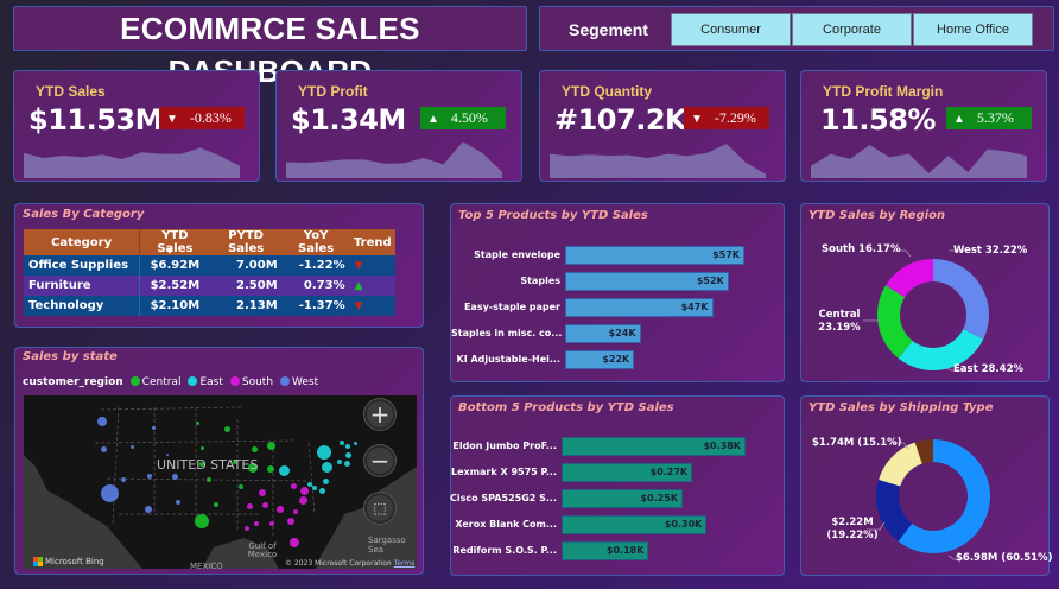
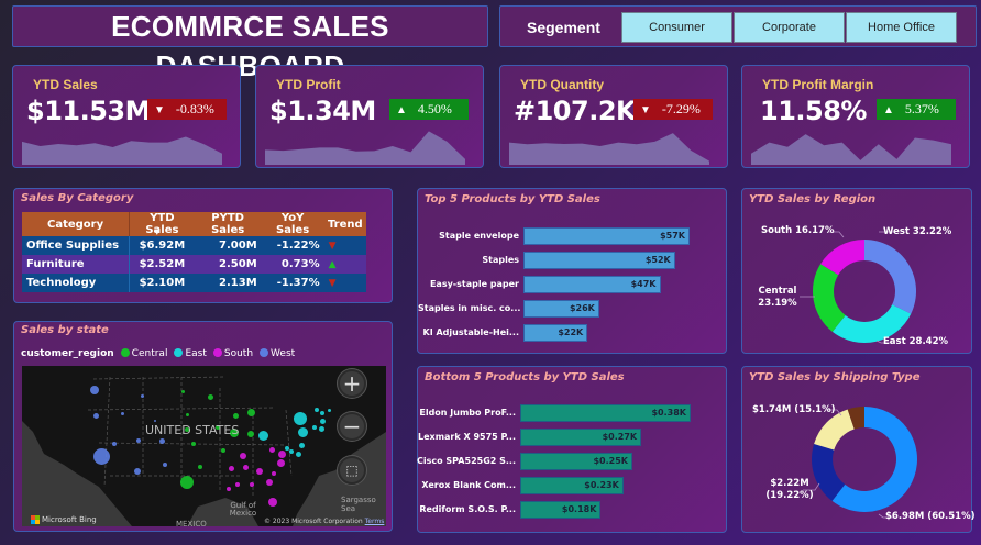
Top 5 Products by YTD Sales/Staples in misc. co...: $24K -> $26K
Bottom 5 Products by YTD Sales/Xerox Blank Com...: $0.30K -> $0.23K
